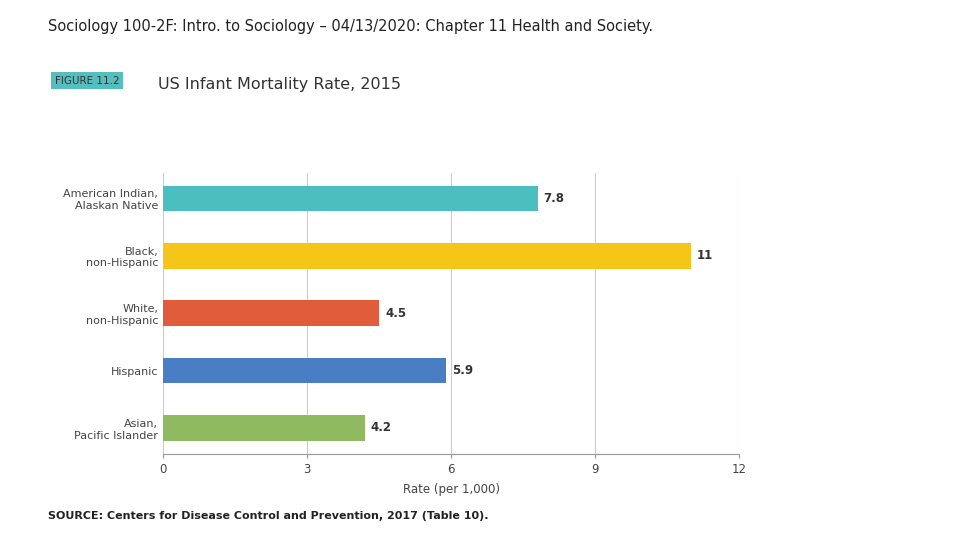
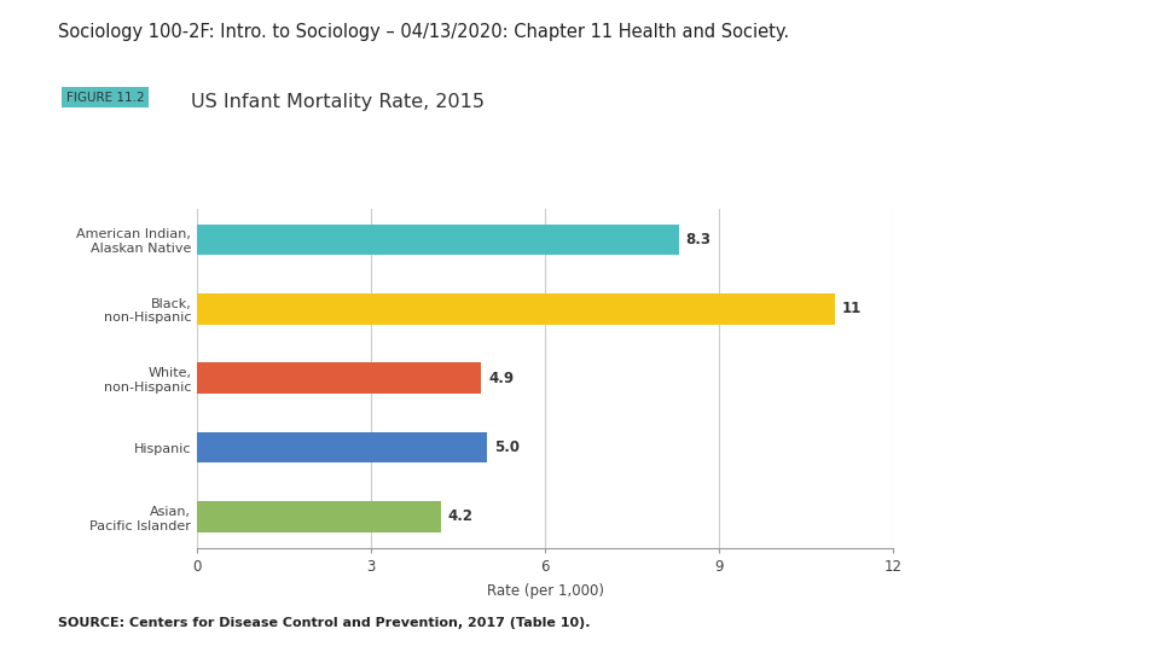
American Indian, Alaskan Native: 7.8 -> 8.3
White, non-Hispanic: 4.5 -> 4.9
Hispanic: 5.9 -> 5.0
